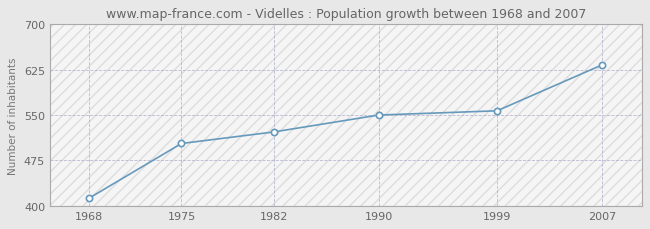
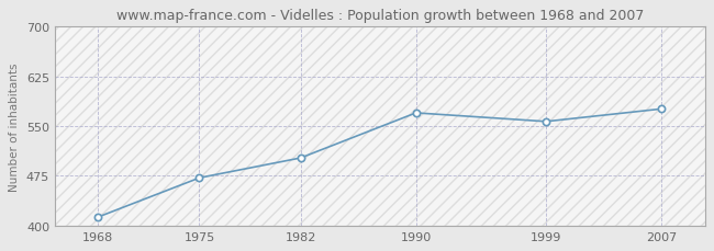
1975: 503 -> 472
1982: 522 -> 502
1990: 550 -> 570
2007: 633 -> 576
